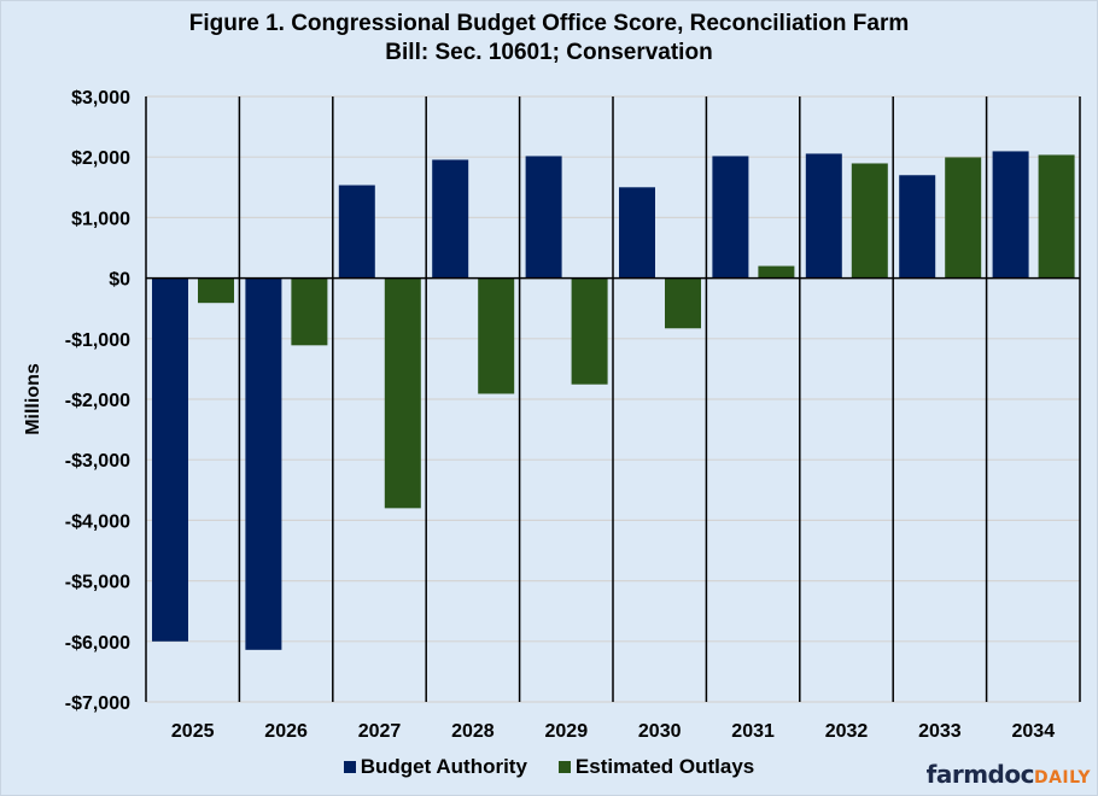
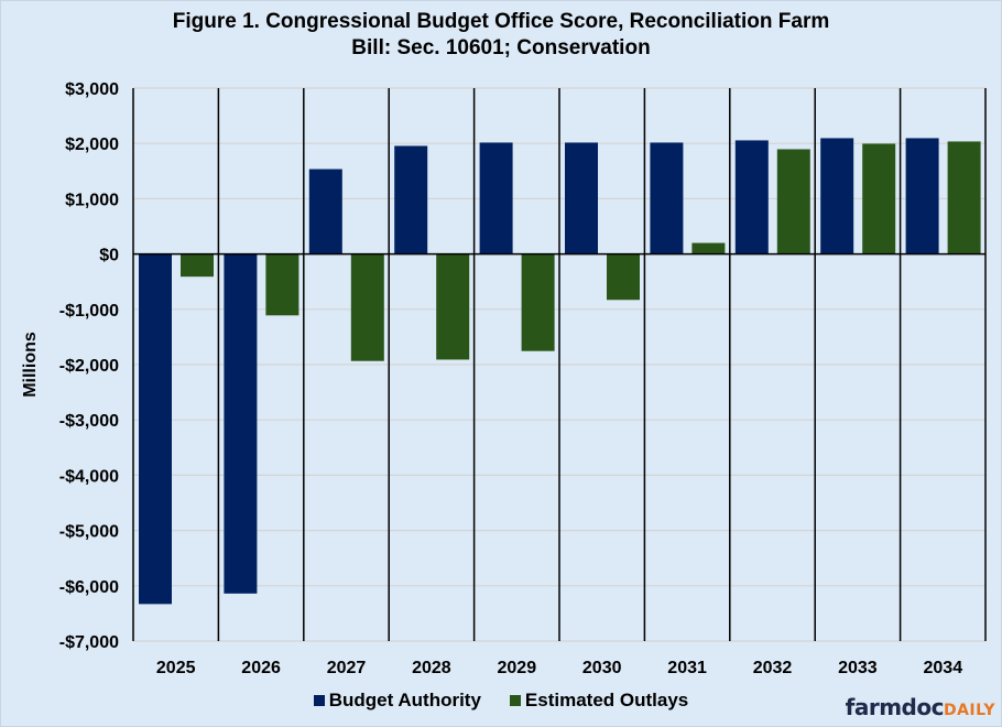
Budget Authority/2025: -$6000 -> -$6300
Estimated Outlays/2027: -$3800 -> -$1900
Budget Authority/2030: $1500 -> $2000
Budget Authority/2033: $1700 -> $2100
